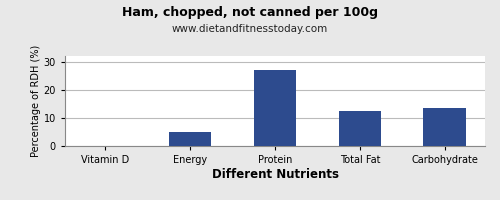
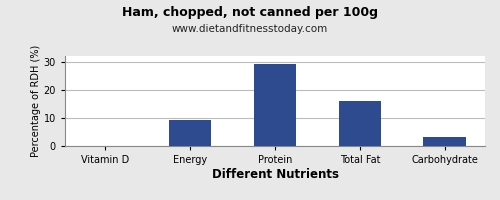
Energy: 5.0 -> 9.2
Protein: 27.0 -> 29.2
Total Fat: 12.5 -> 16.0
Carbohydrate: 13.5 -> 3.2
